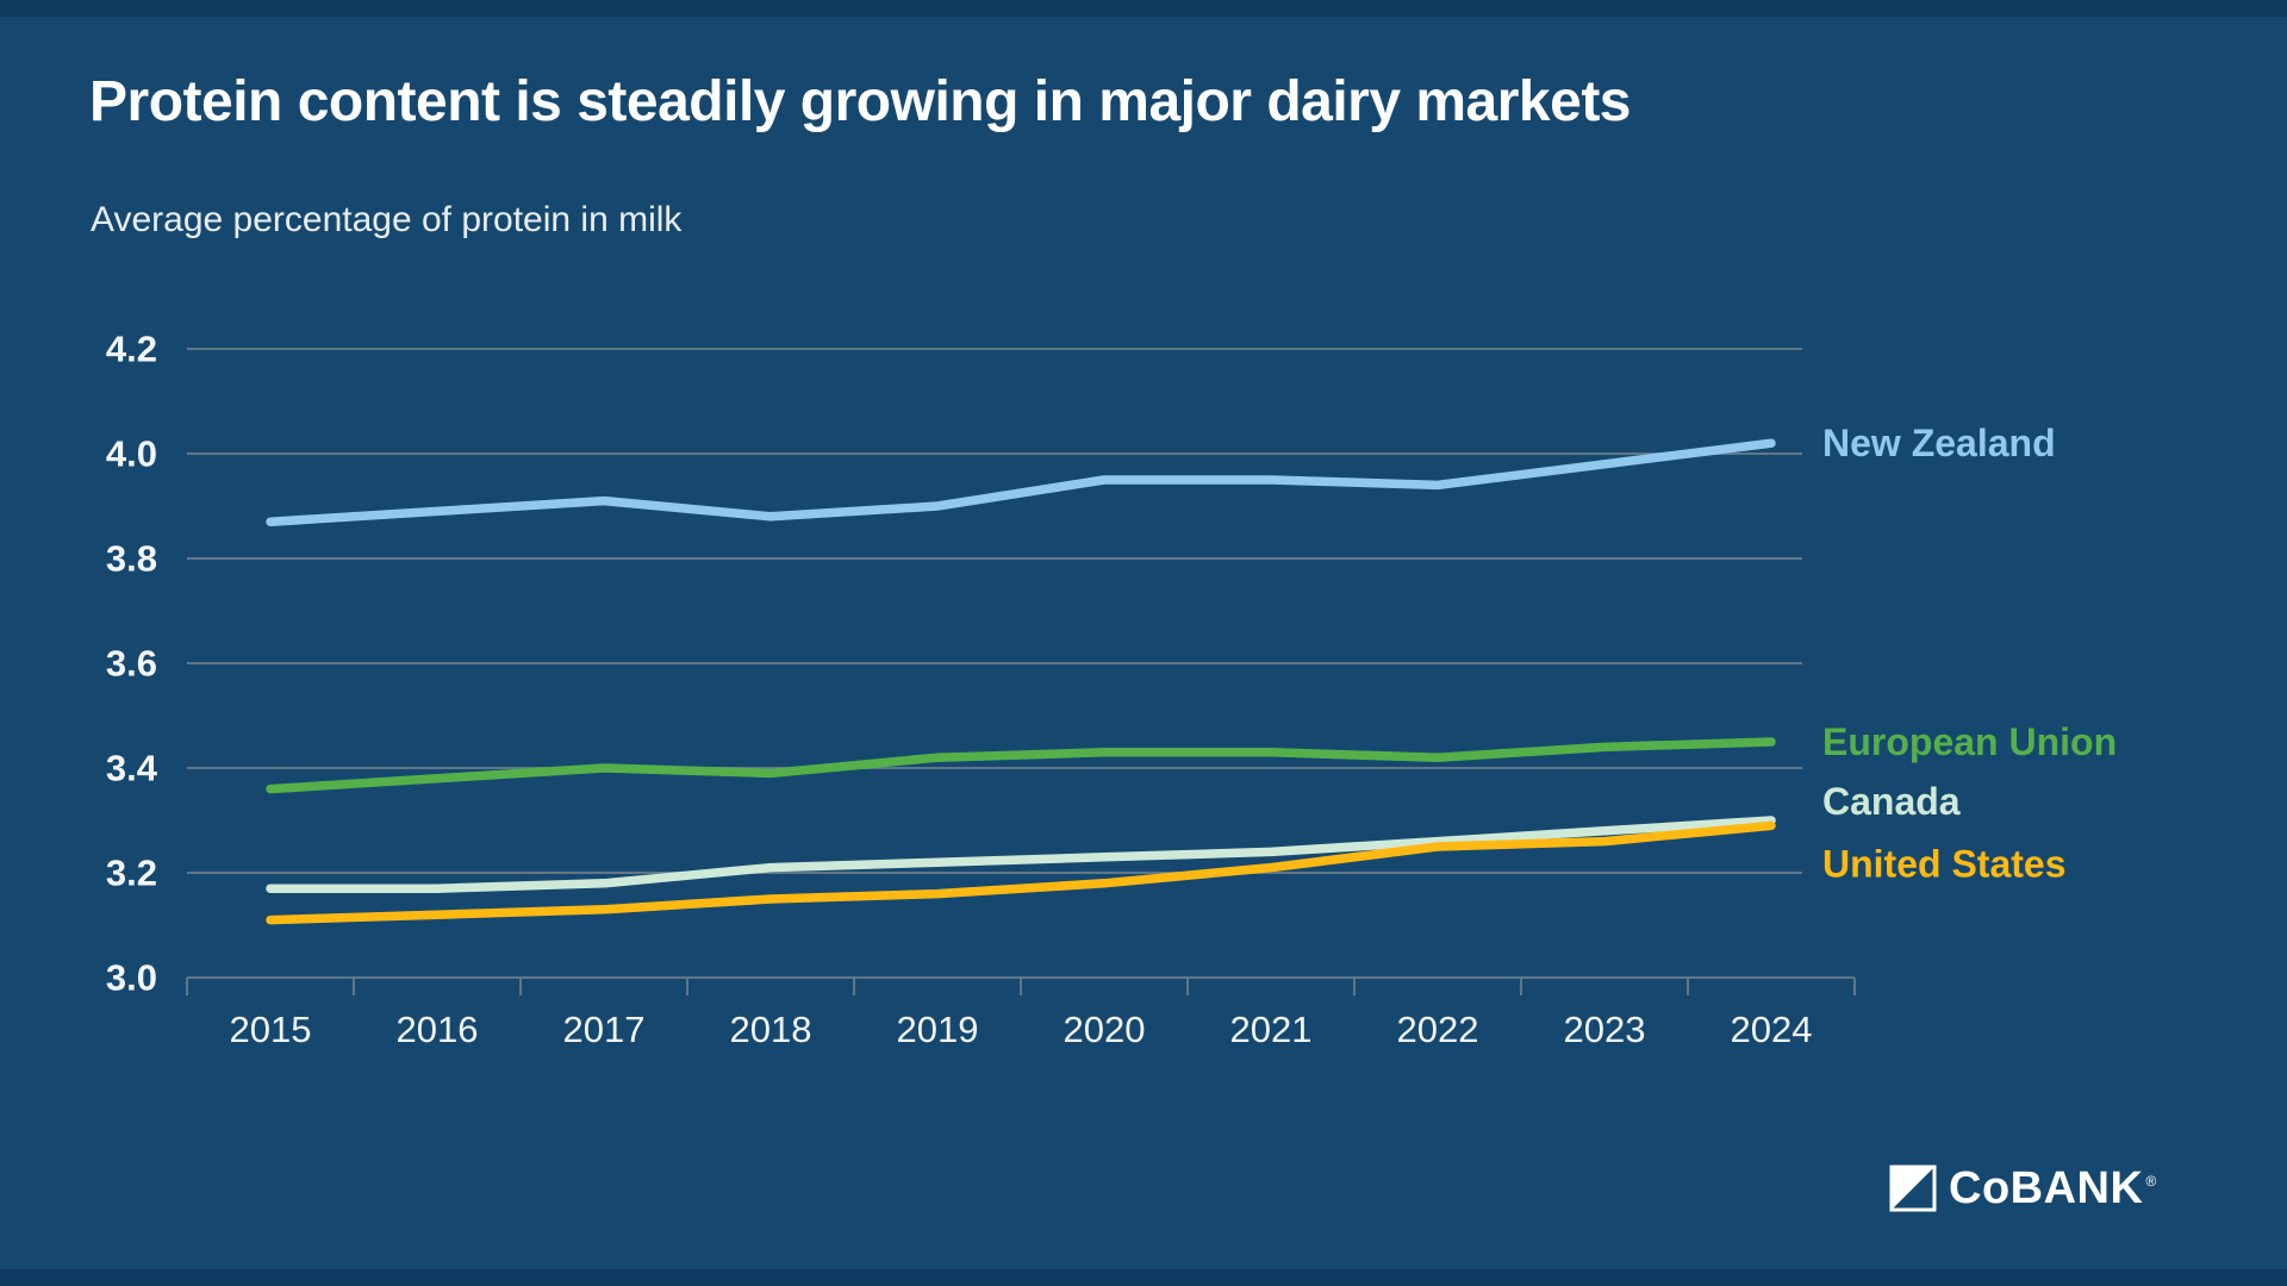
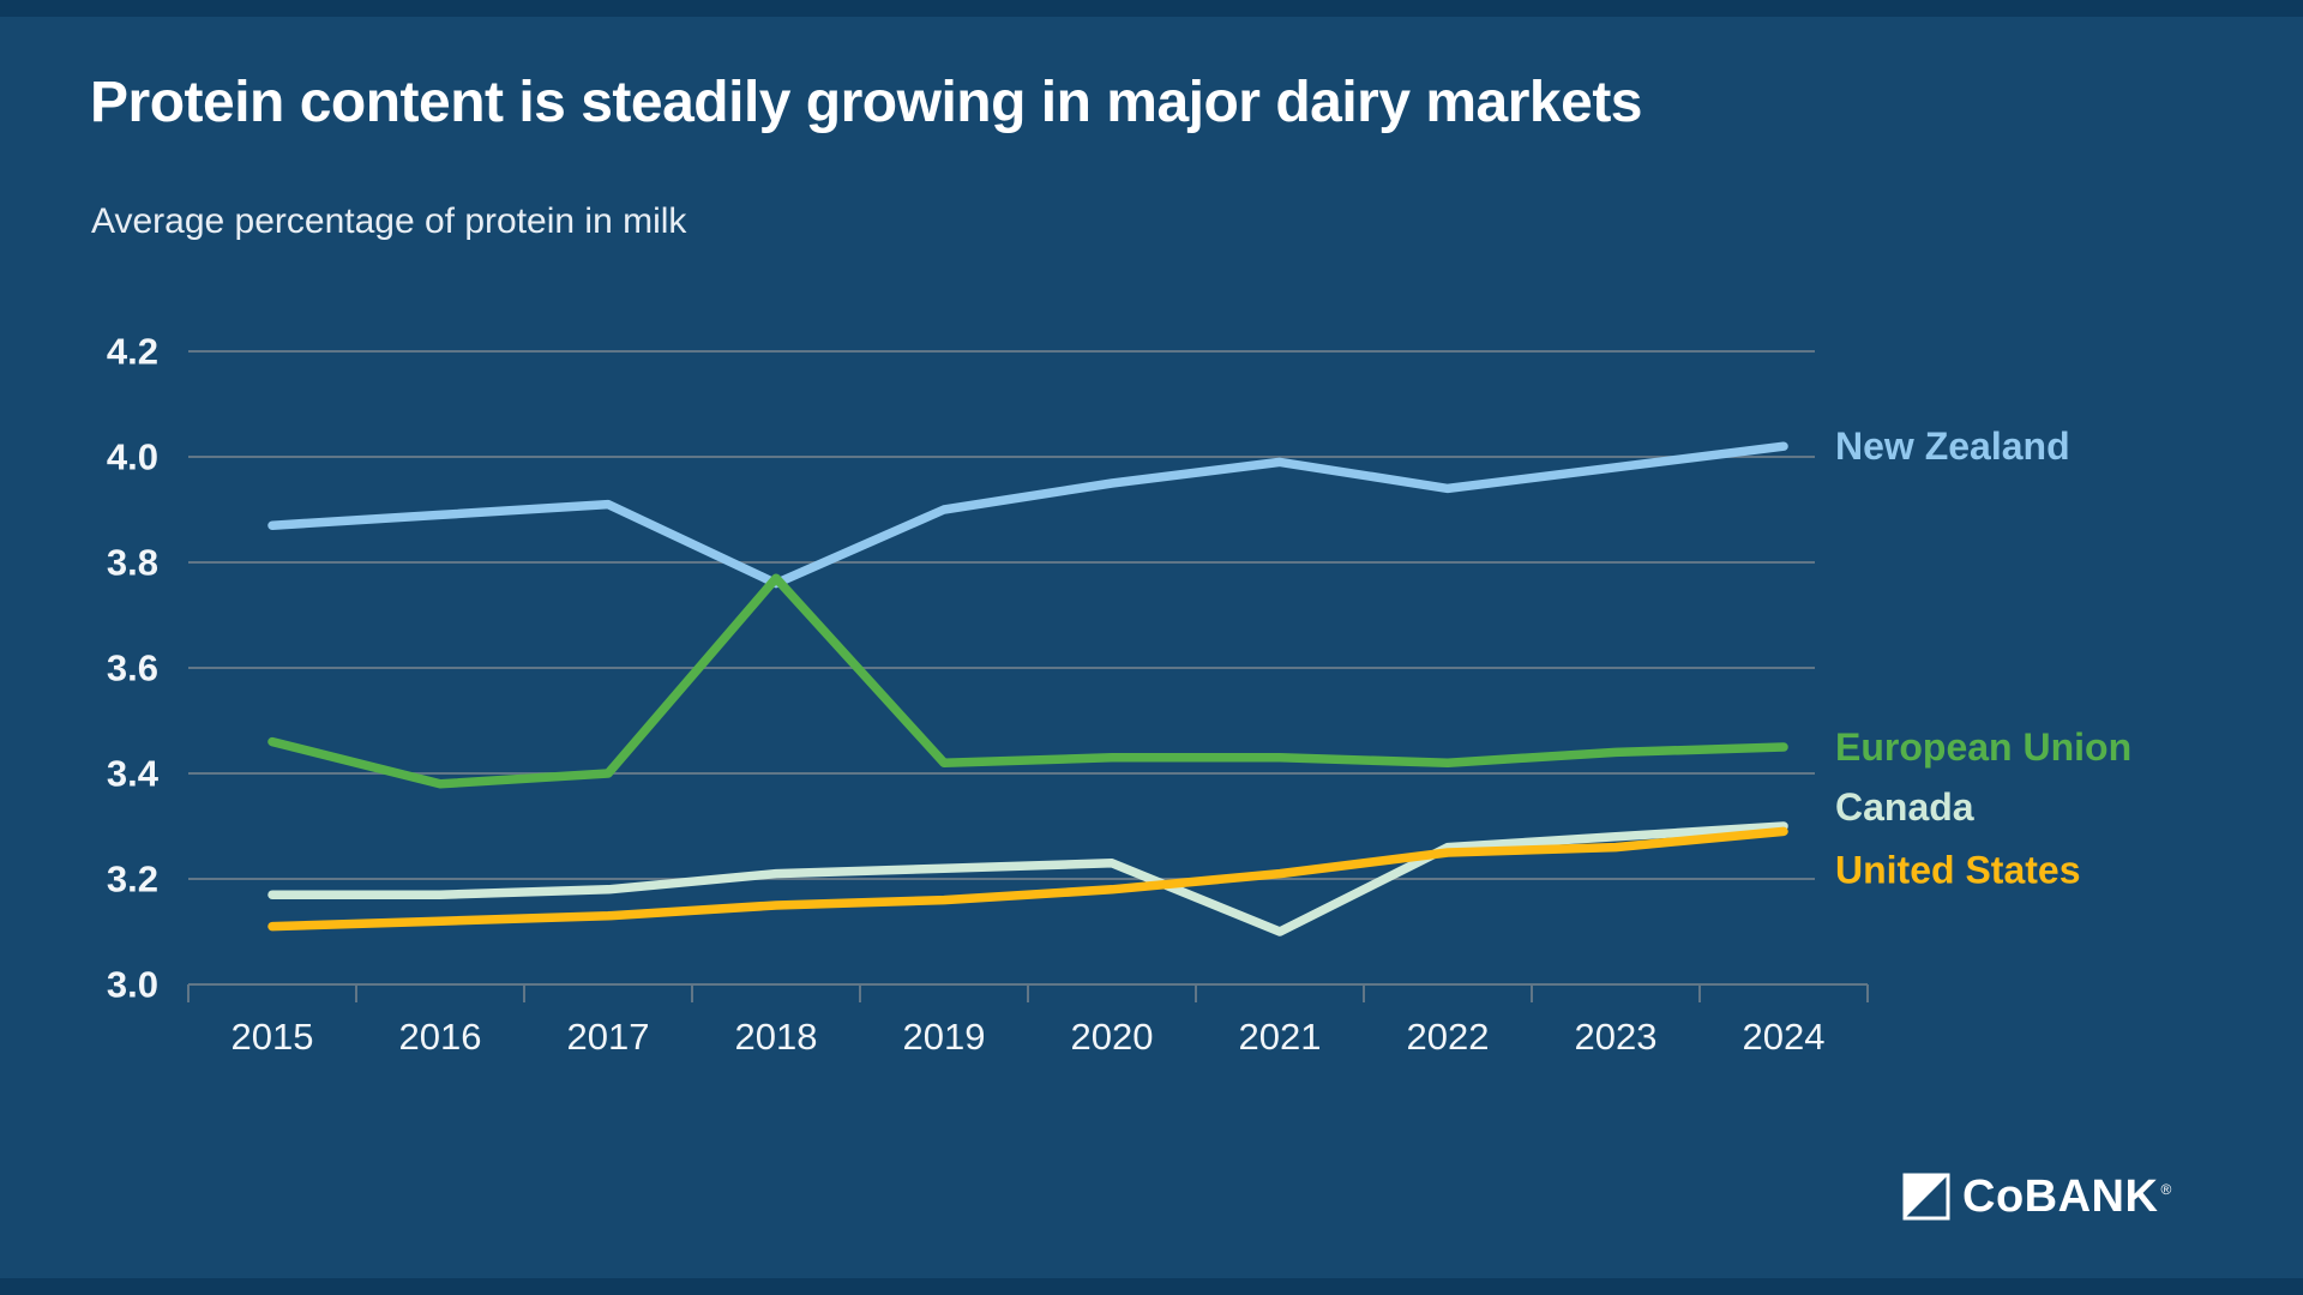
European Union/2015: 3.36 -> 3.46
New Zealand/2018: 3.88 -> 3.76
European Union/2018: 3.39 -> 3.77
New Zealand/2021: 3.95 -> 3.99
Canada/2021: 3.24 -> 3.10
